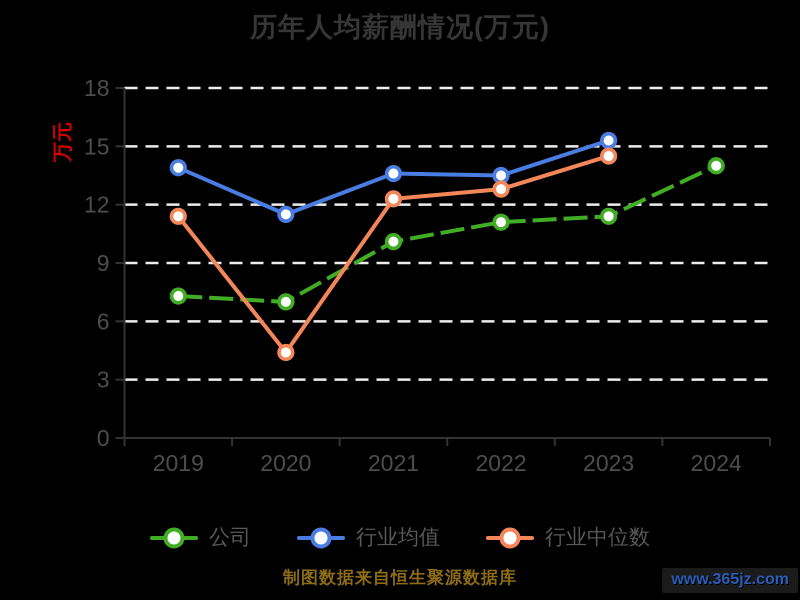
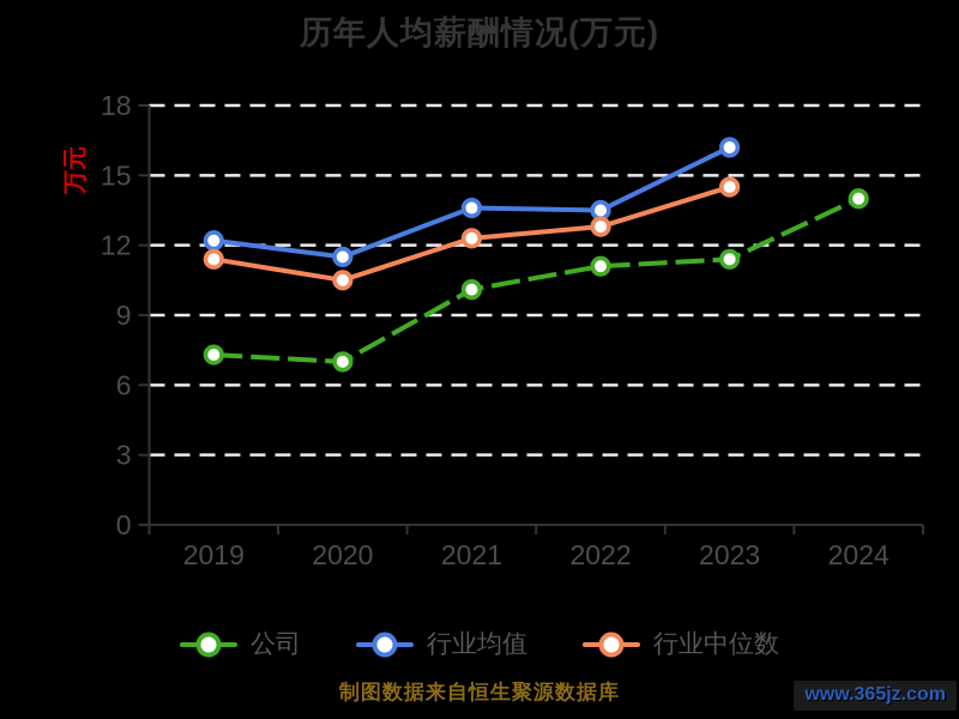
行业均值/2019: 13.9 -> 12.2
行业中位数/2020: 4.4 -> 10.5
行业均值/2023: 15.3 -> 16.2
